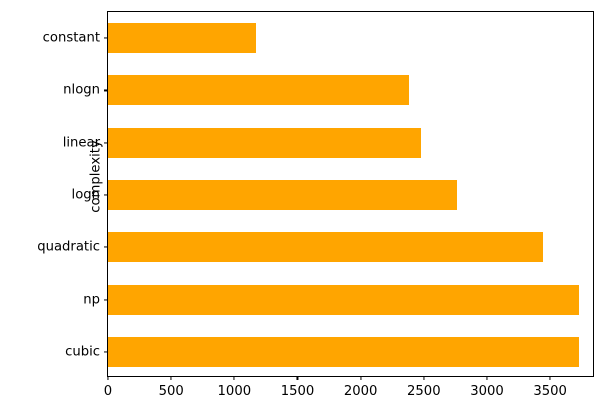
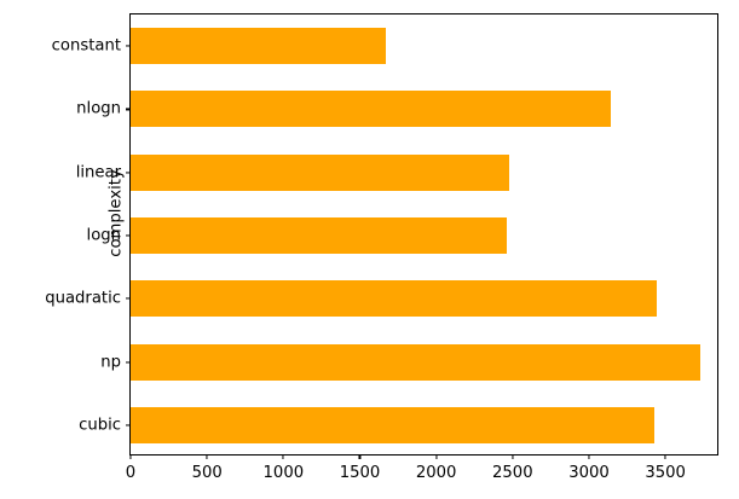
constant: 1170 -> 1670
nlogn: 2380 -> 3140
logn: 2760 -> 2460
cubic: 3730 -> 3430
